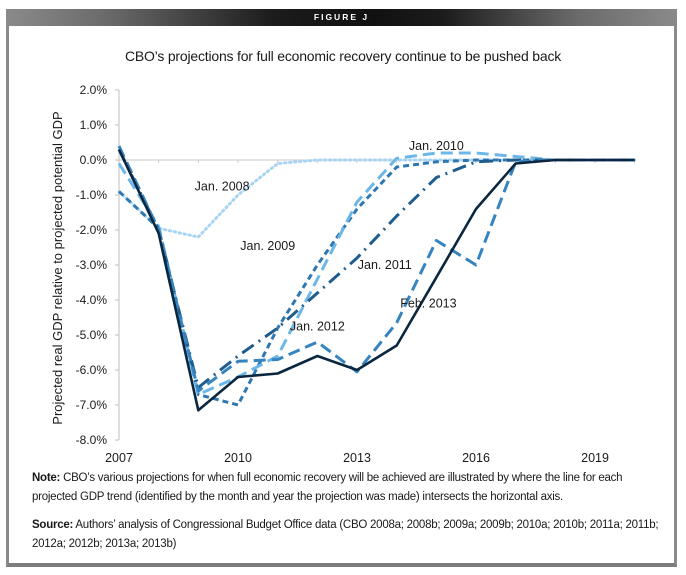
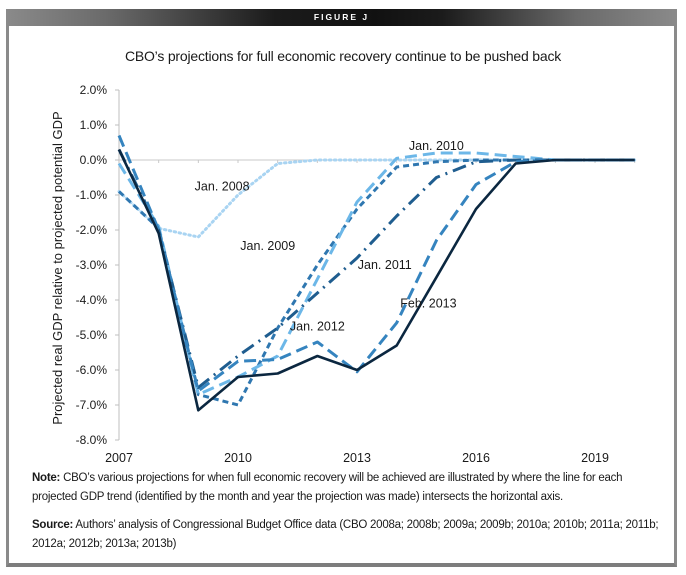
Jan. 2012/2007: 0.4% -> 0.7%
Jan. 2012/2016: -3.0% -> -0.7%
